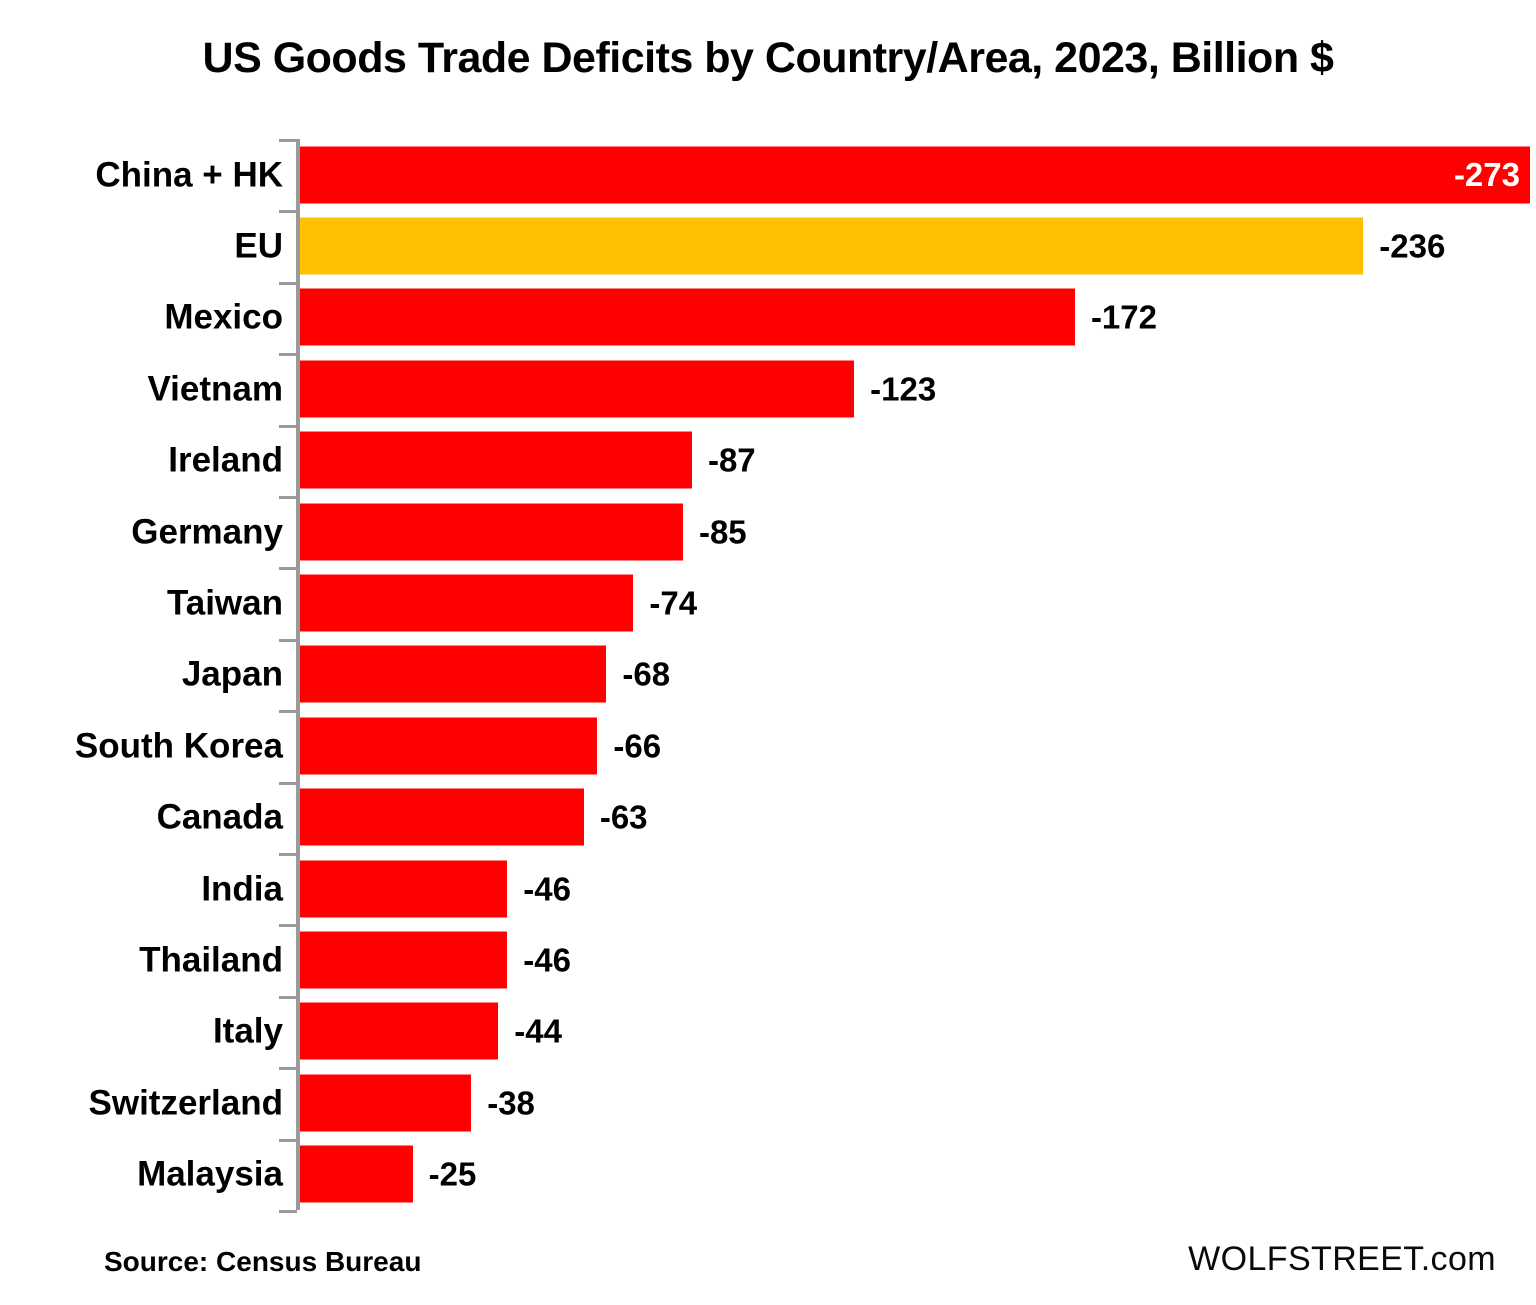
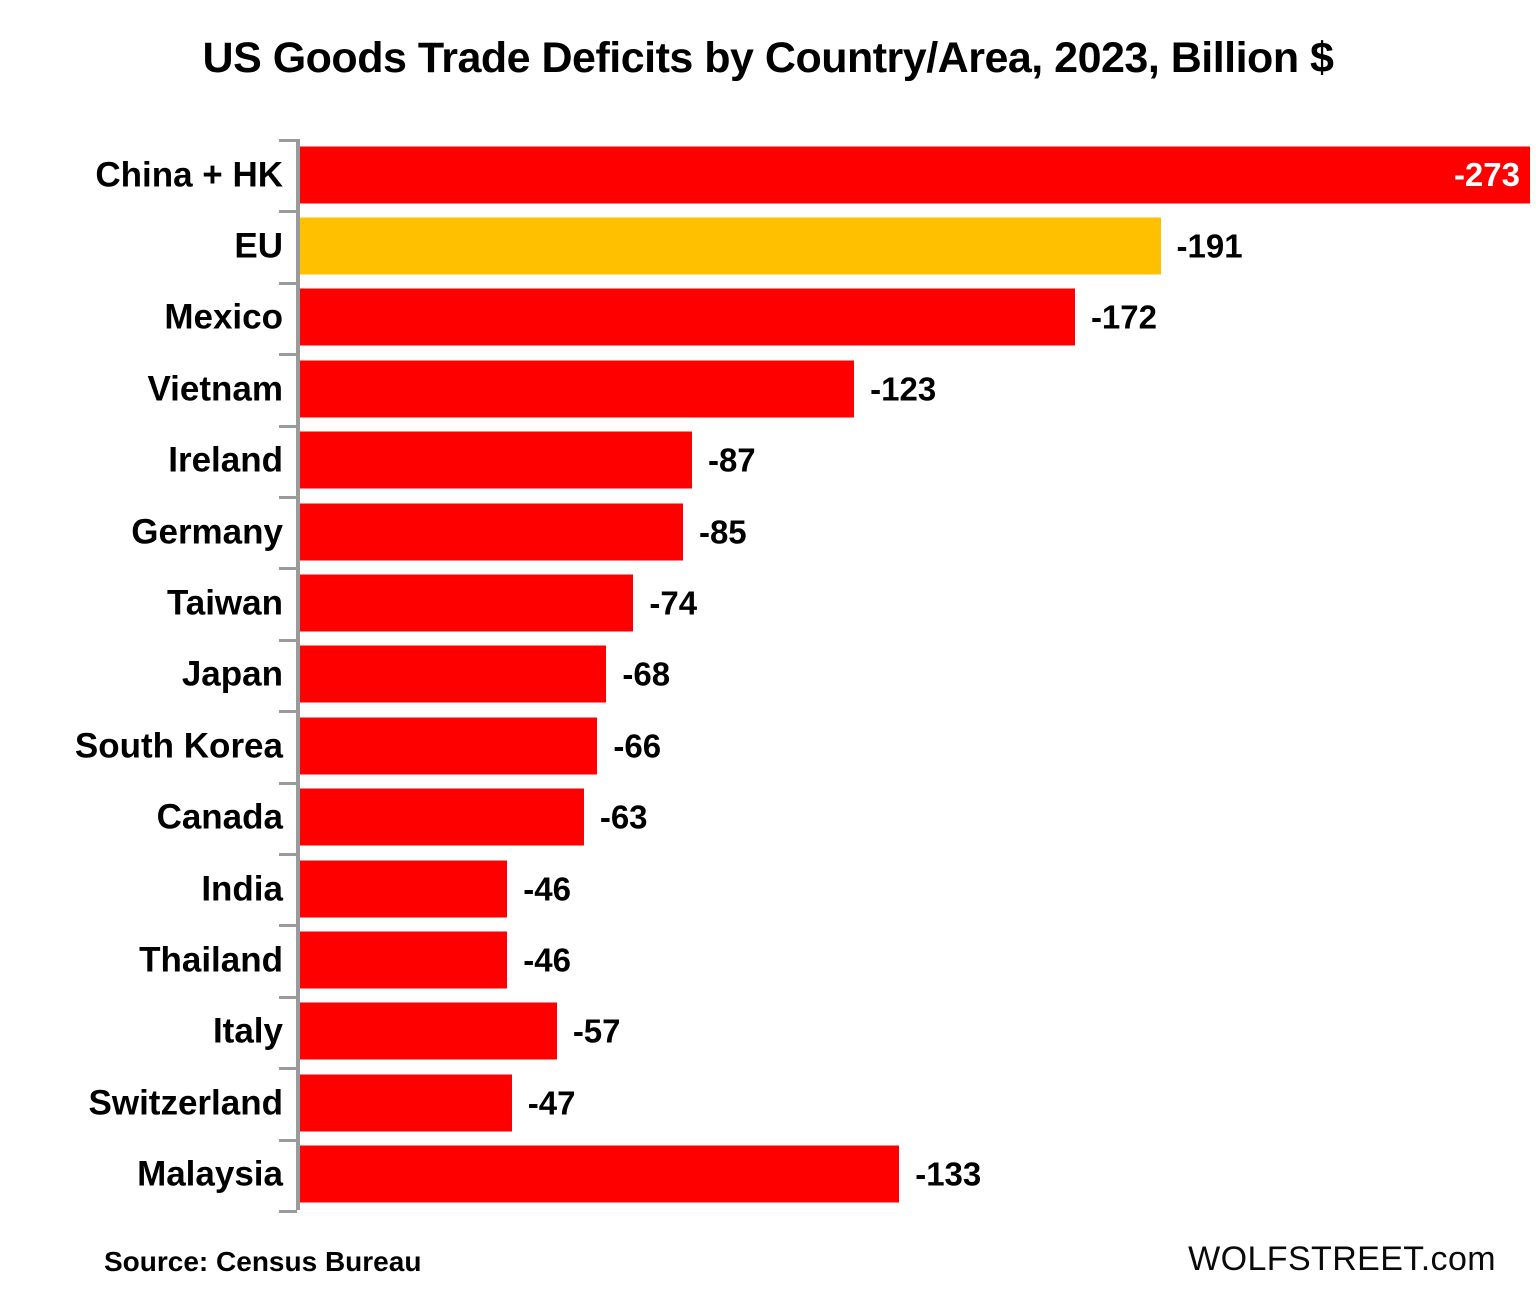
EU: -236 -> -191
Italy: -44 -> -57
Switzerland: -38 -> -47
Malaysia: -25 -> -133
